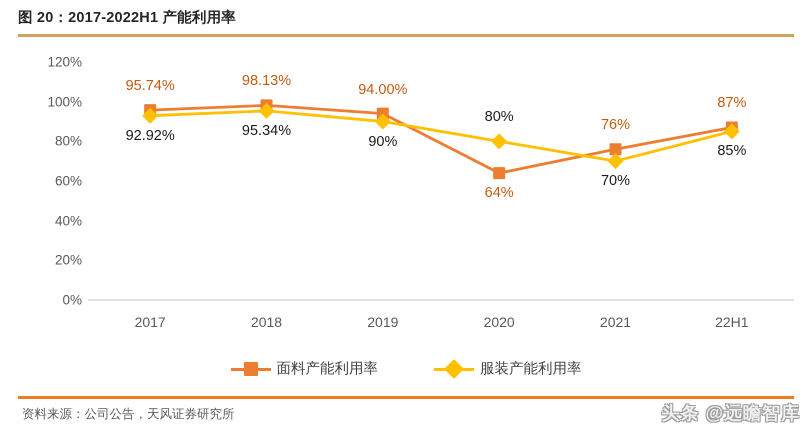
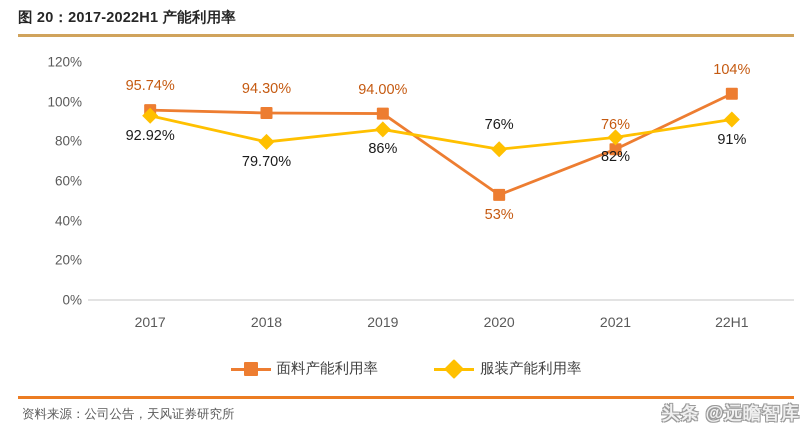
面料产能利用率/2018: 98.13% -> 94.30%
服装产能利用率/2018: 95.34% -> 79.70%
服装产能利用率/2019: 90% -> 86%
面料产能利用率/2020: 64% -> 53%
服装产能利用率/2020: 80% -> 76%
服装产能利用率/2021: 70% -> 82%
面料产能利用率/22H1: 87% -> 104%
服装产能利用率/22H1: 85% -> 91%
